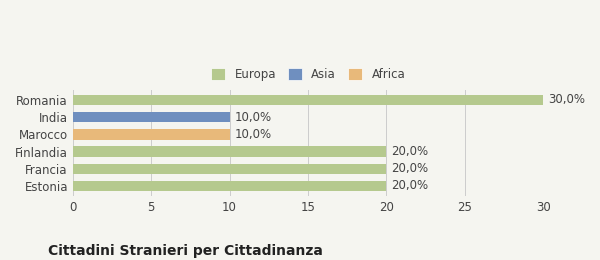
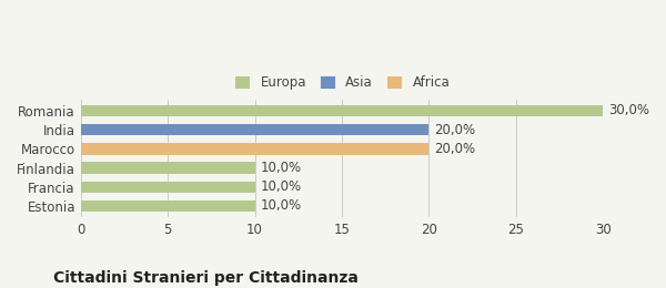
India: 10,0% -> 20,0%
Marocco: 10,0% -> 20,0%
Finlandia: 20,0% -> 10,0%
Francia: 20,0% -> 10,0%
Estonia: 20,0% -> 10,0%
